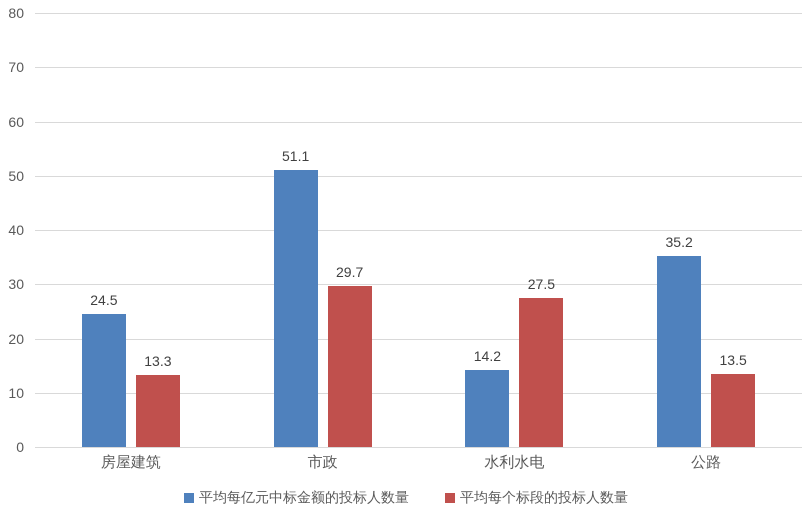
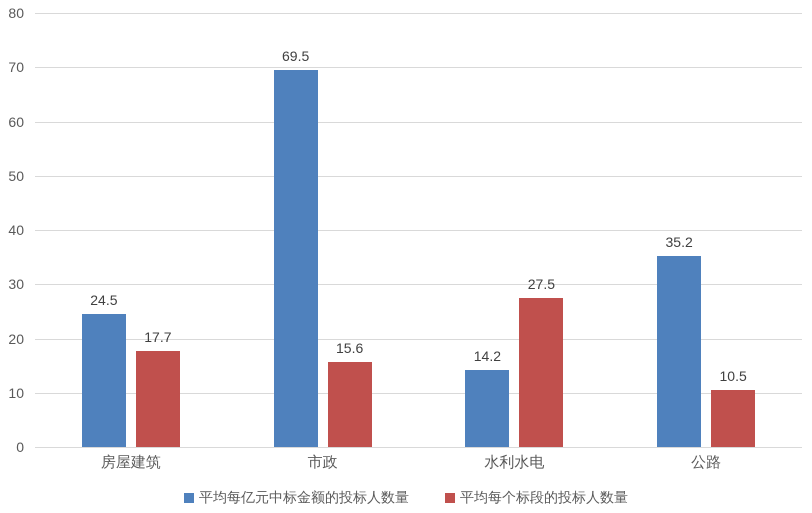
平均每个标段的投标人数量/房屋建筑: 13.3 -> 17.7
平均每亿元中标金额的投标人数量/市政: 51.1 -> 69.5
平均每个标段的投标人数量/市政: 29.7 -> 15.6
平均每个标段的投标人数量/公路: 13.5 -> 10.5
